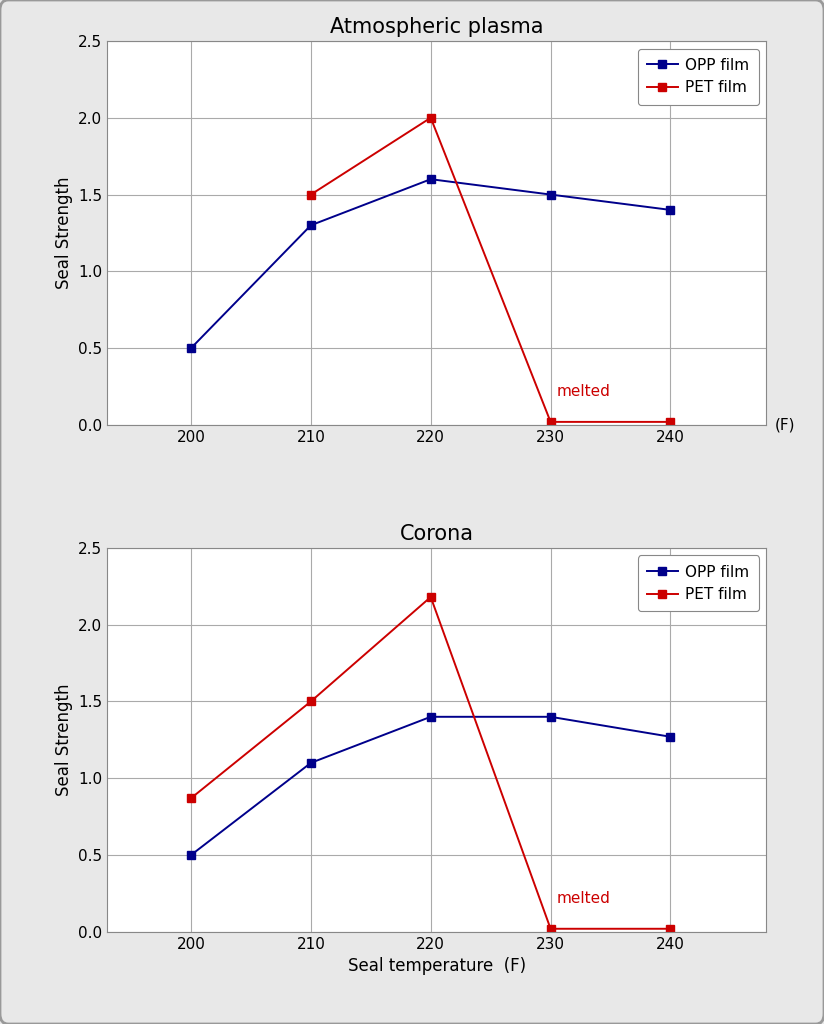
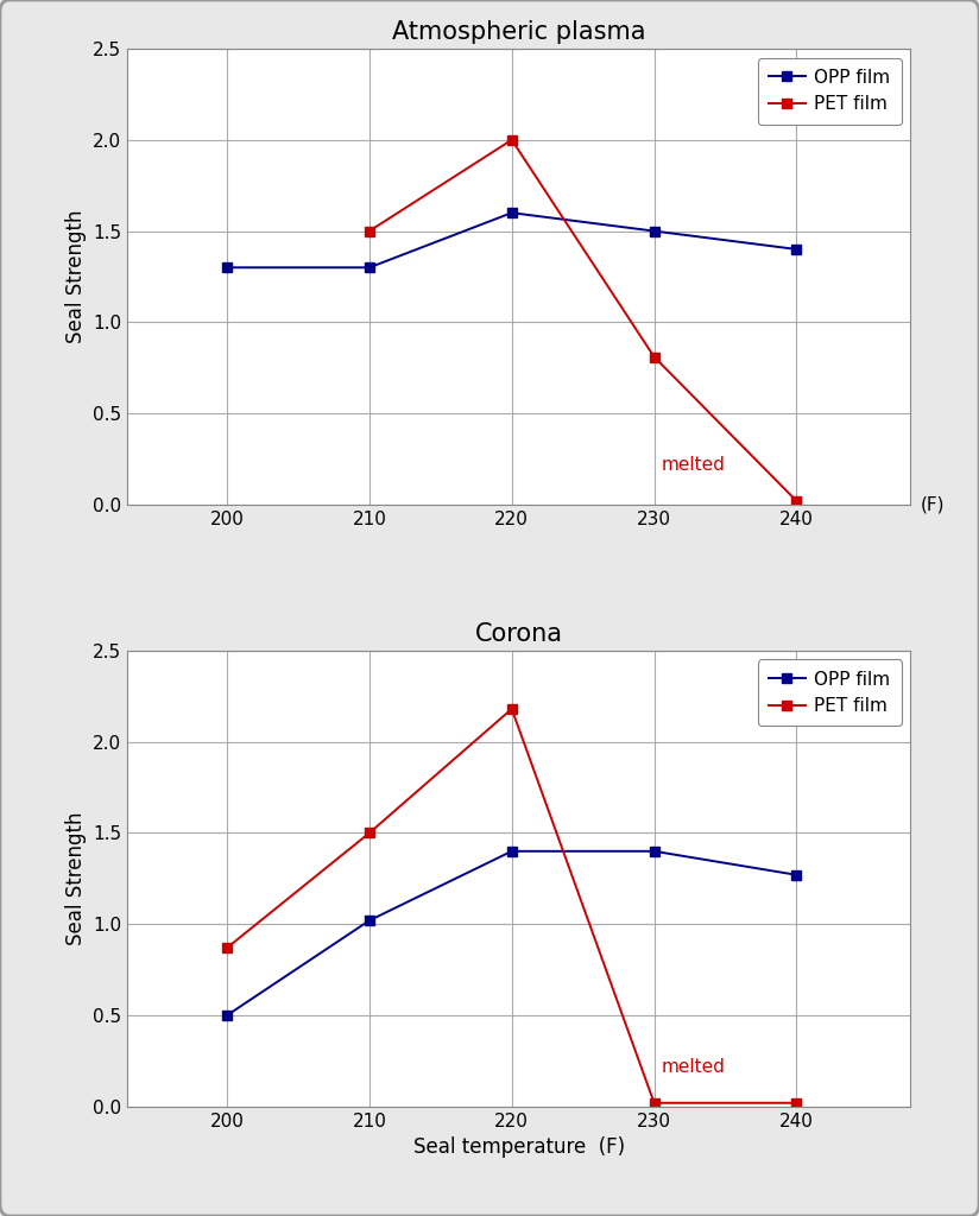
Atmospheric plasma/OPP film/200: 0.5 -> 1.3
Atmospheric plasma/PET film/230: 0.02 -> 0.81
Corona/OPP film/210: 1.10 -> 1.02
